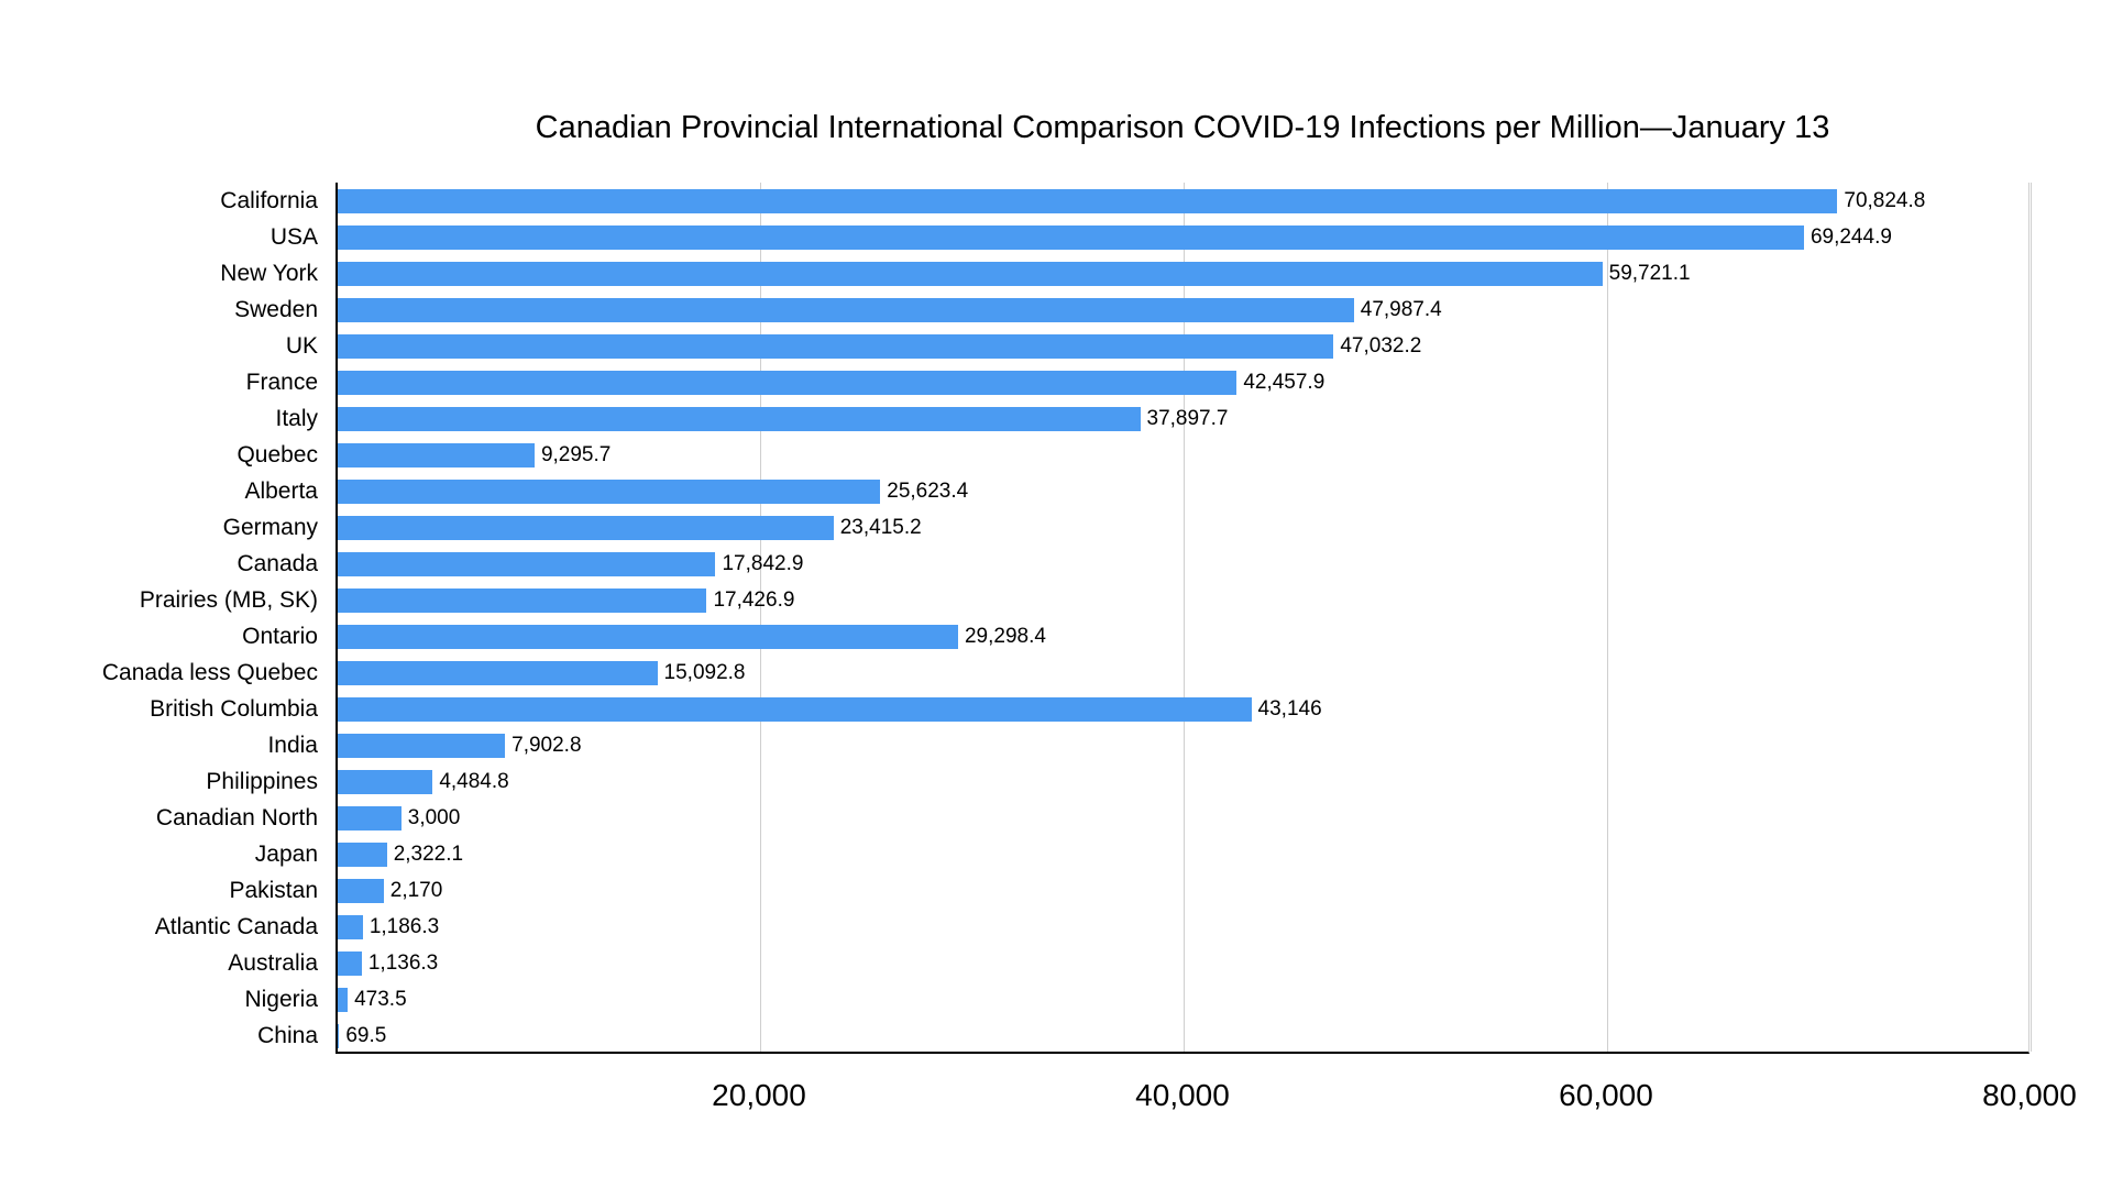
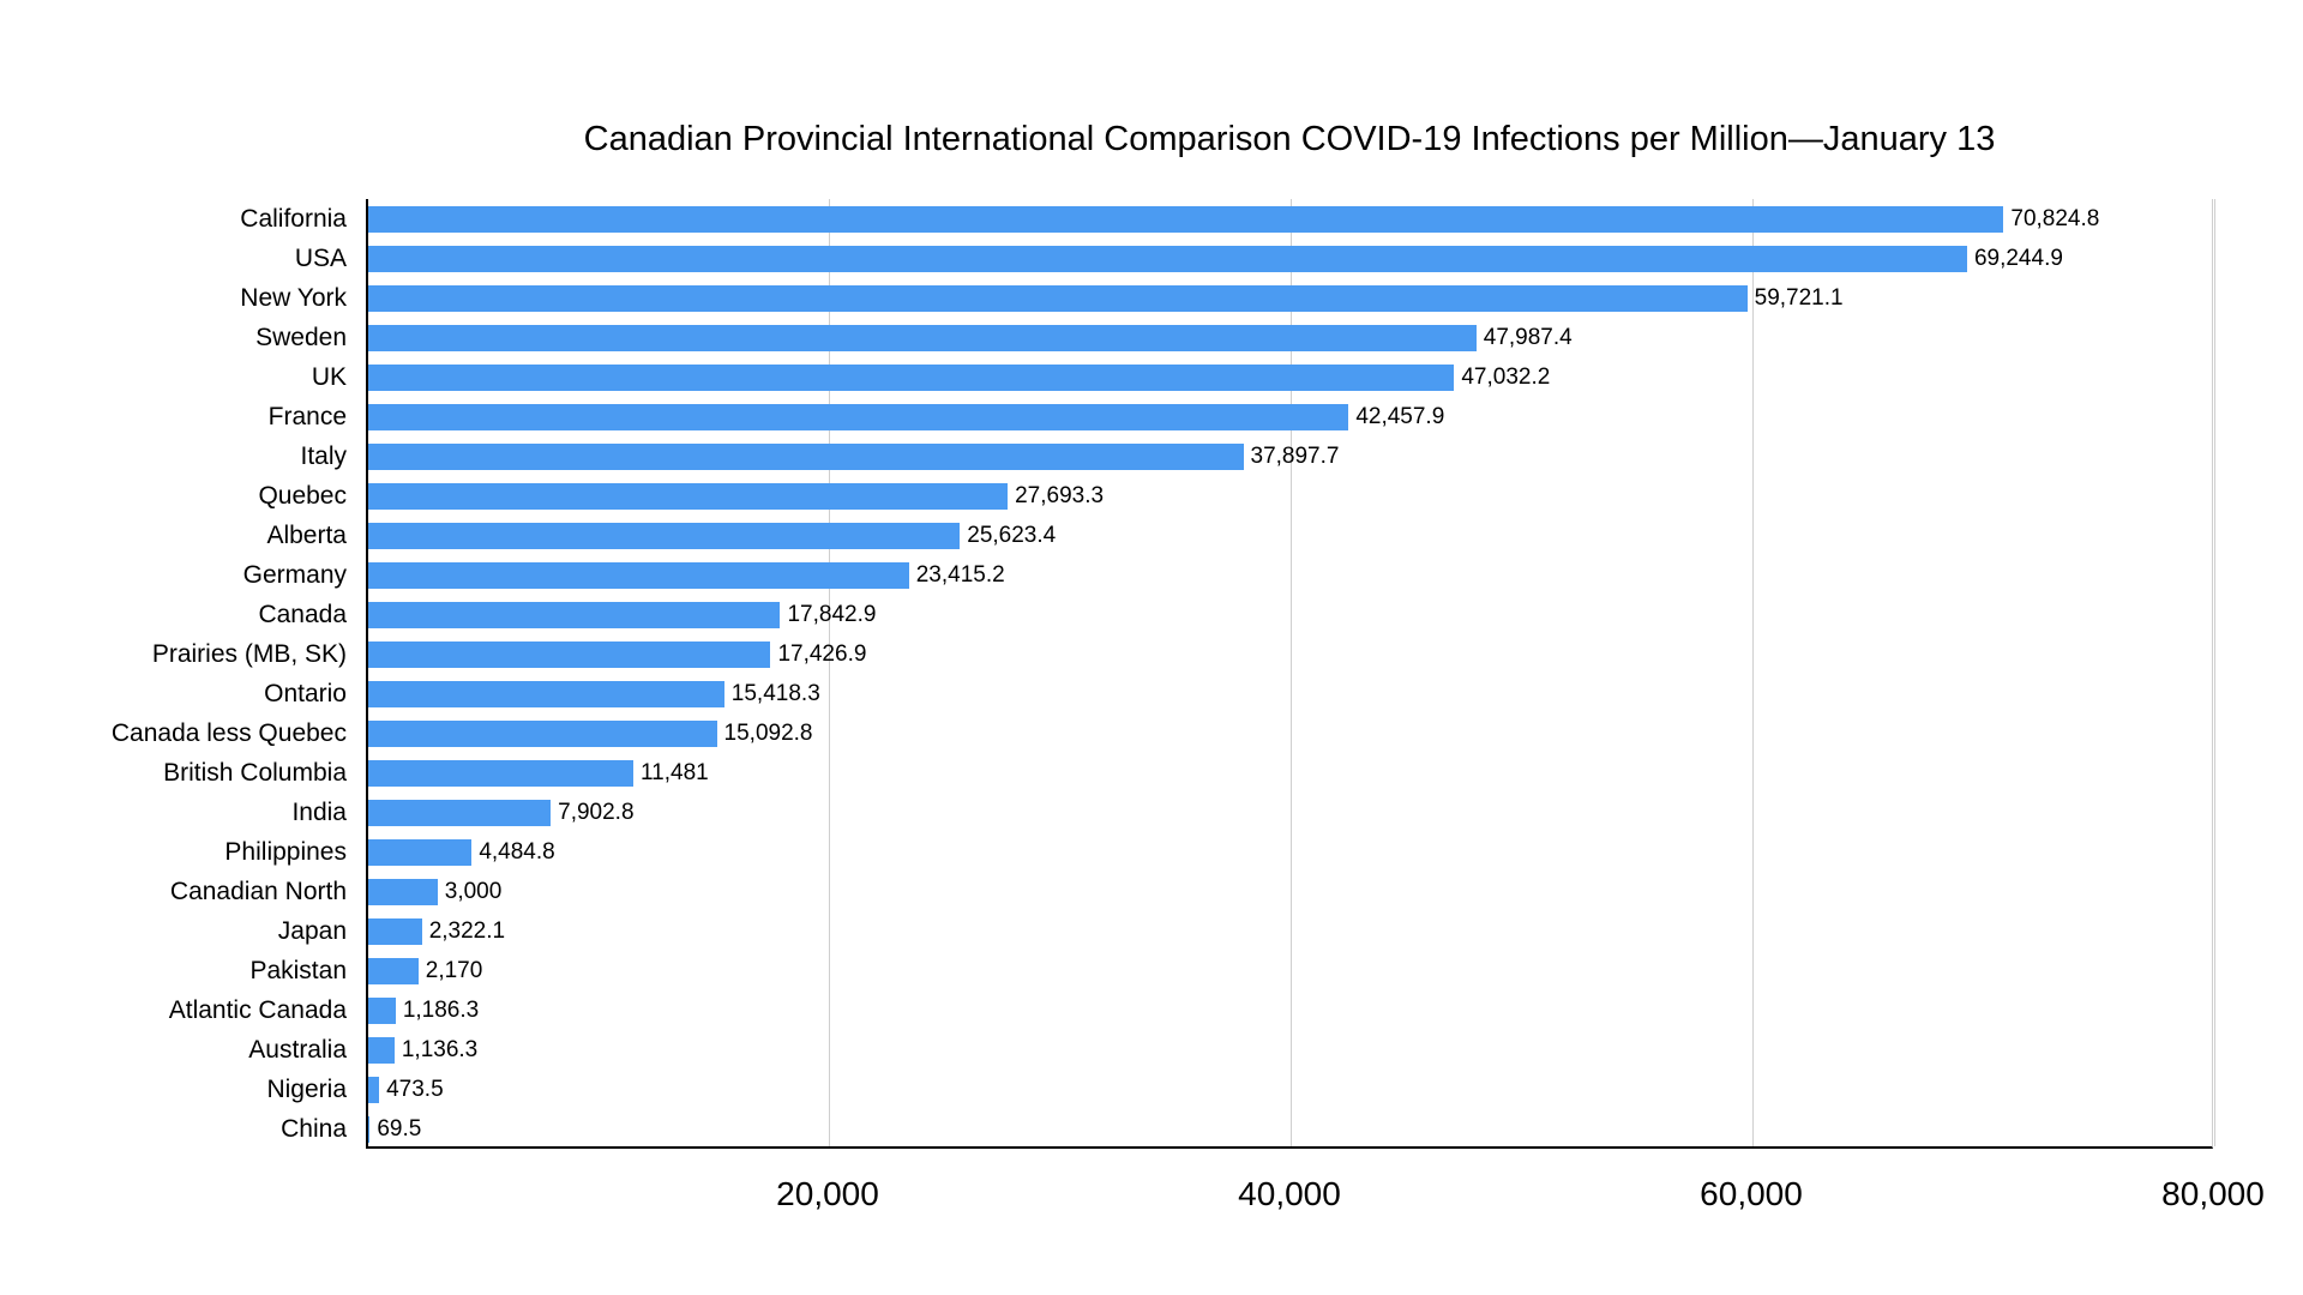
Quebec: 9,295.7 -> 27,693.3
Ontario: 29,298.4 -> 15,418.3
British Columbia: 43,146 -> 11,481
